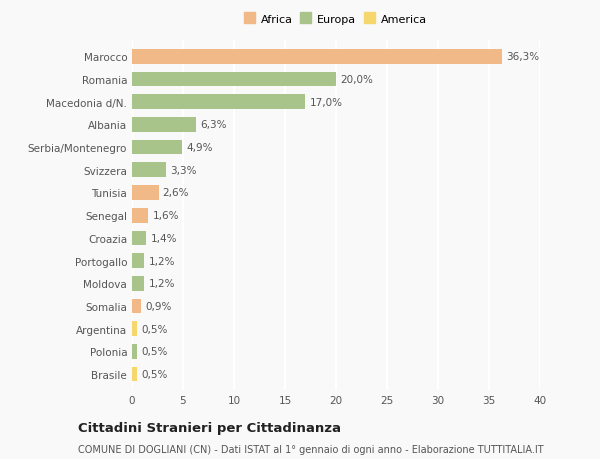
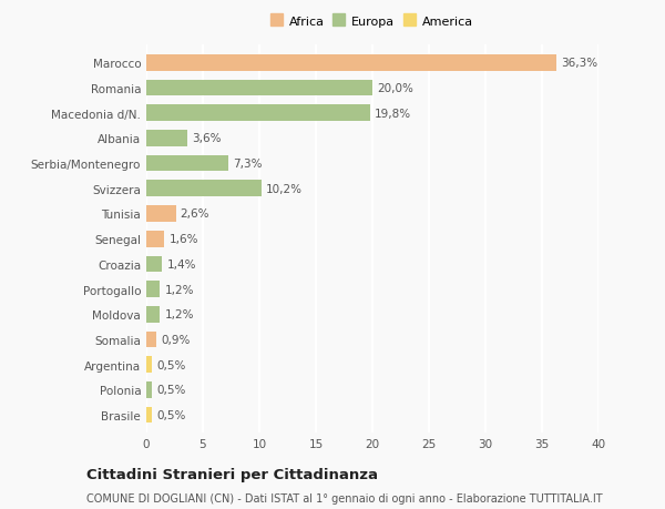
Macedonia d/N.: 17,0% -> 19,8%
Albania: 6,3% -> 3,6%
Serbia/Montenegro: 4,9% -> 7,3%
Svizzera: 3,3% -> 10,2%
